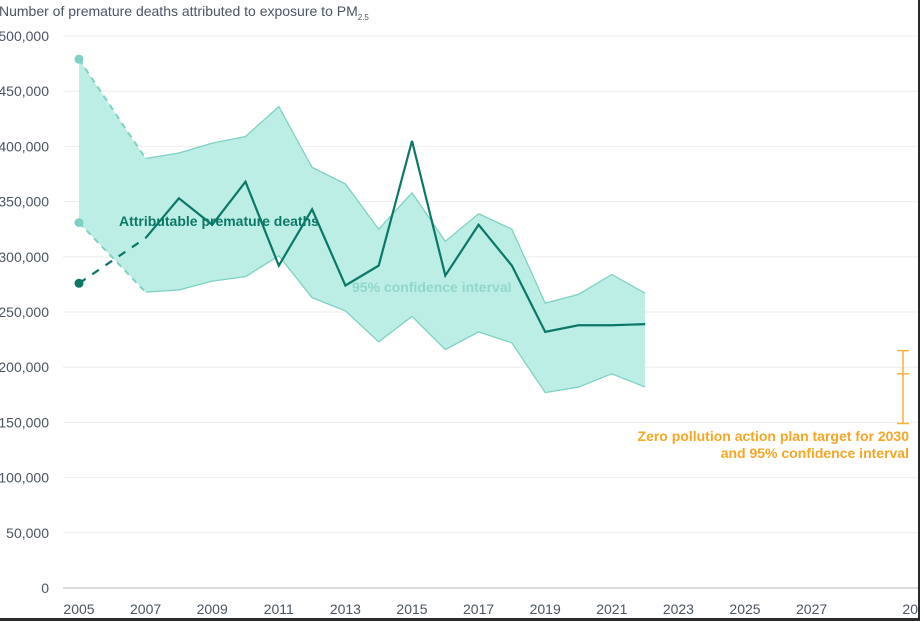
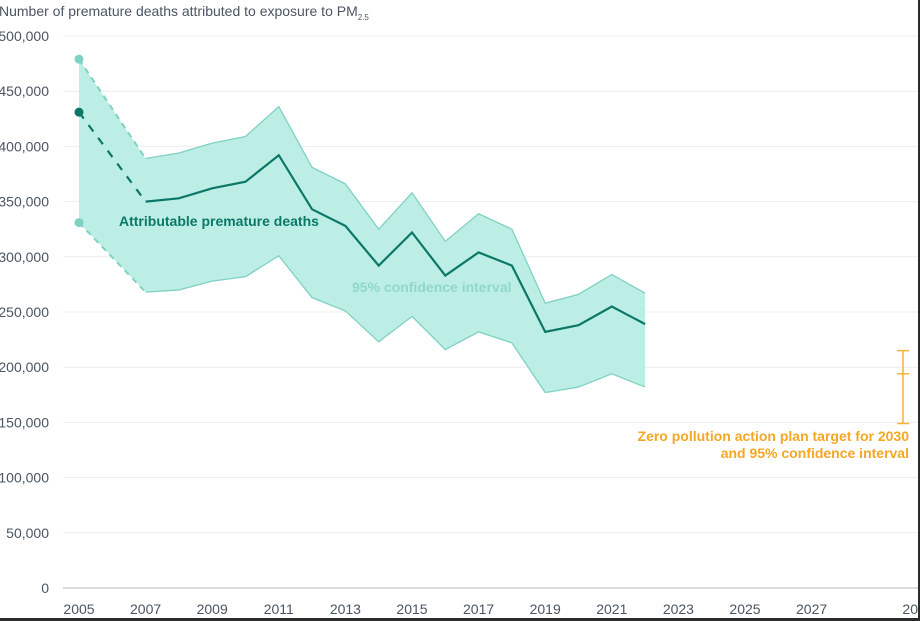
Attributable premature deaths/2005: 276000 -> 431000
Attributable premature deaths/2007: 317000 -> 350000
Attributable premature deaths/2009: 329000 -> 362000
Attributable premature deaths/2011: 292000 -> 392000
Attributable premature deaths/2013: 274000 -> 328000
Attributable premature deaths/2015: 405000 -> 322000
Attributable premature deaths/2017: 329000 -> 304000
Attributable premature deaths/2021: 238000 -> 255000
